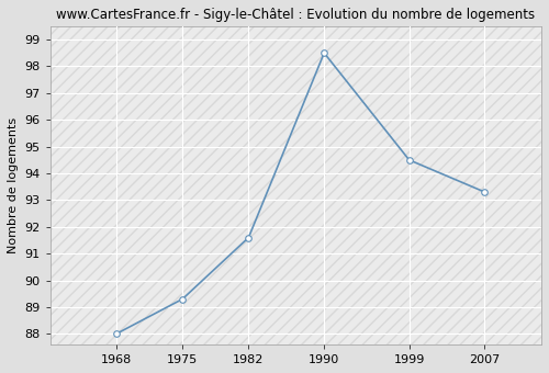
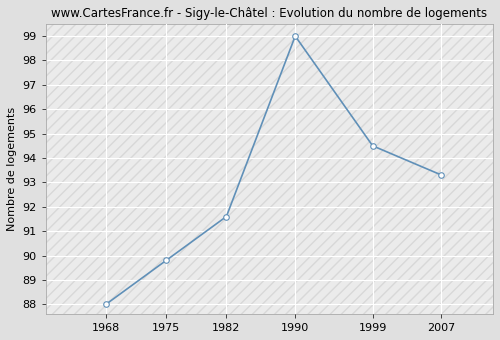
1975: 89.3 -> 89.8
1990: 98.5 -> 99.0
